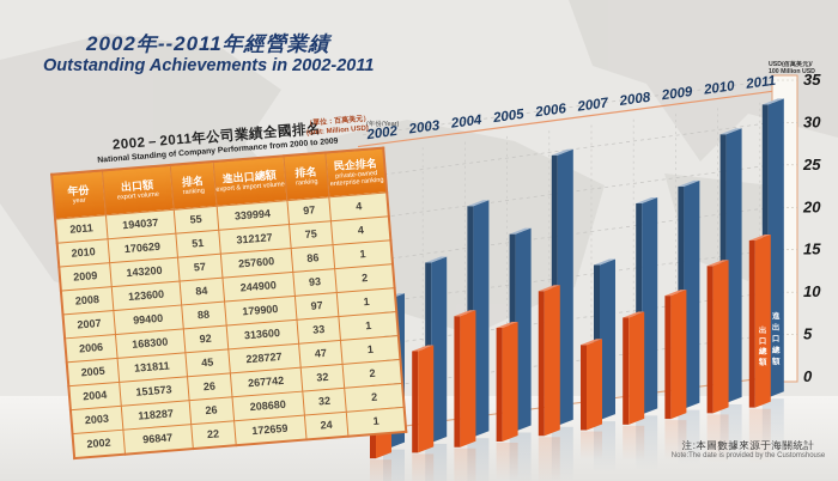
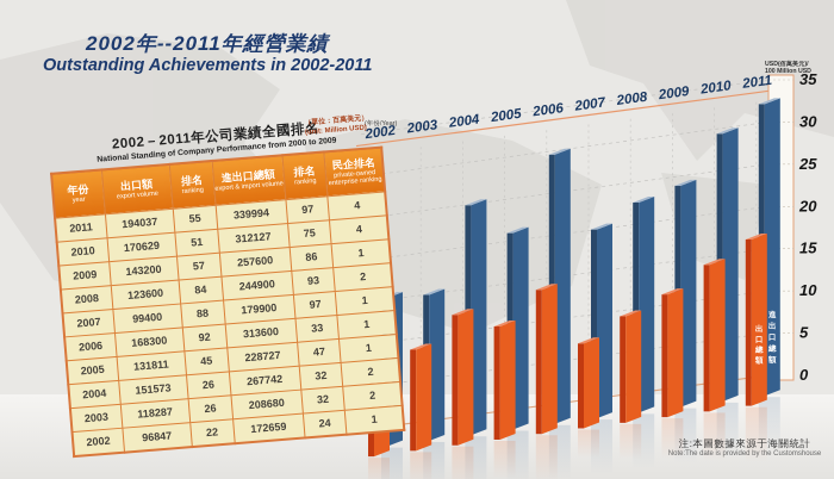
進出口總額/2003: 21 -> 17
進出口總額/2007: 18 -> 22
